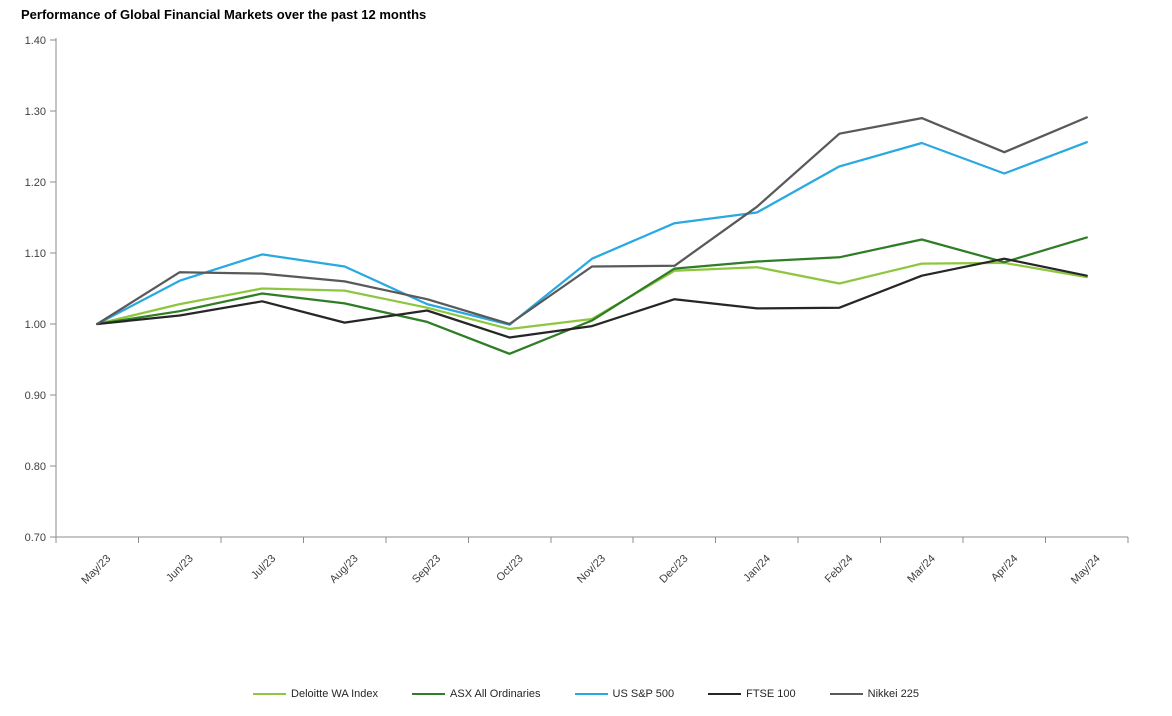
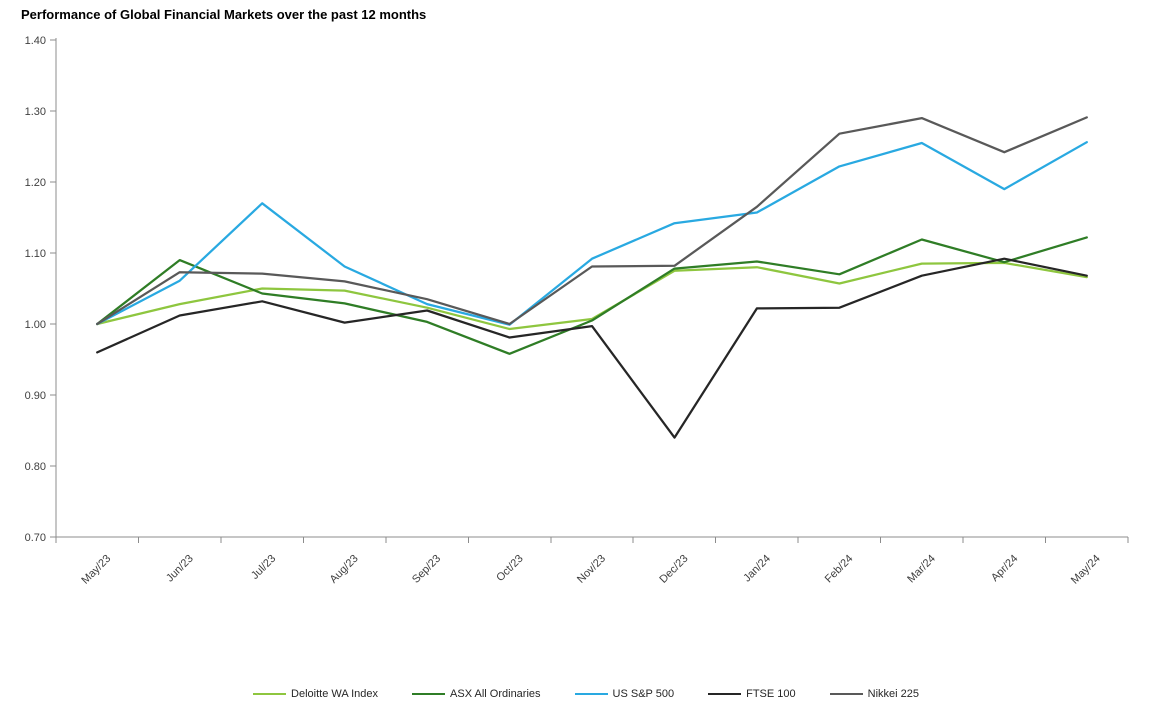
FTSE 100/May/23: 1.00 -> 0.96
ASX All Ordinaries/Jun/23: 1.02 -> 1.09
US S&P 500/Jul/23: 1.10 -> 1.17
FTSE 100/Dec/23: 1.03 -> 0.84
ASX All Ordinaries/Feb/24: 1.09 -> 1.07
US S&P 500/Apr/24: 1.21 -> 1.19
